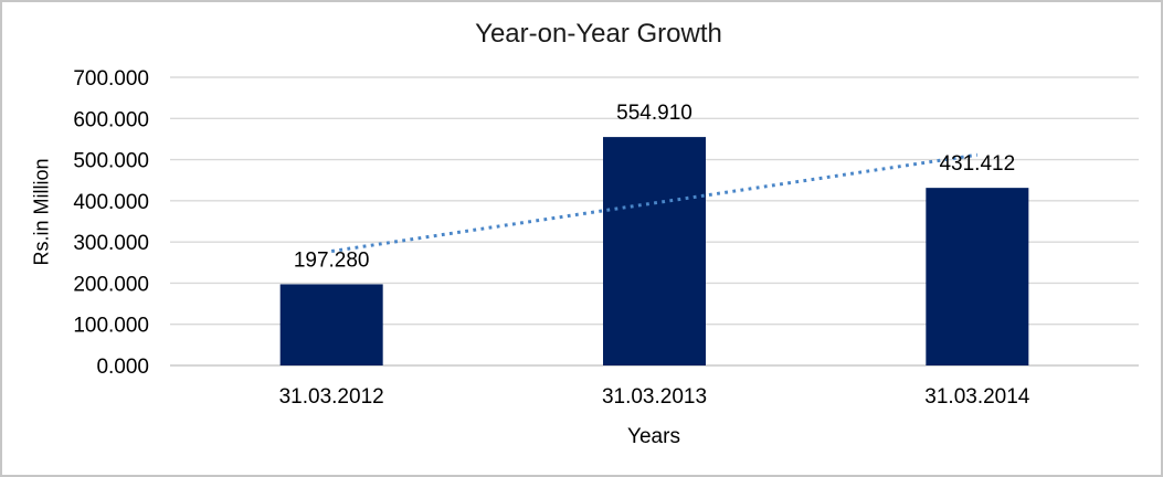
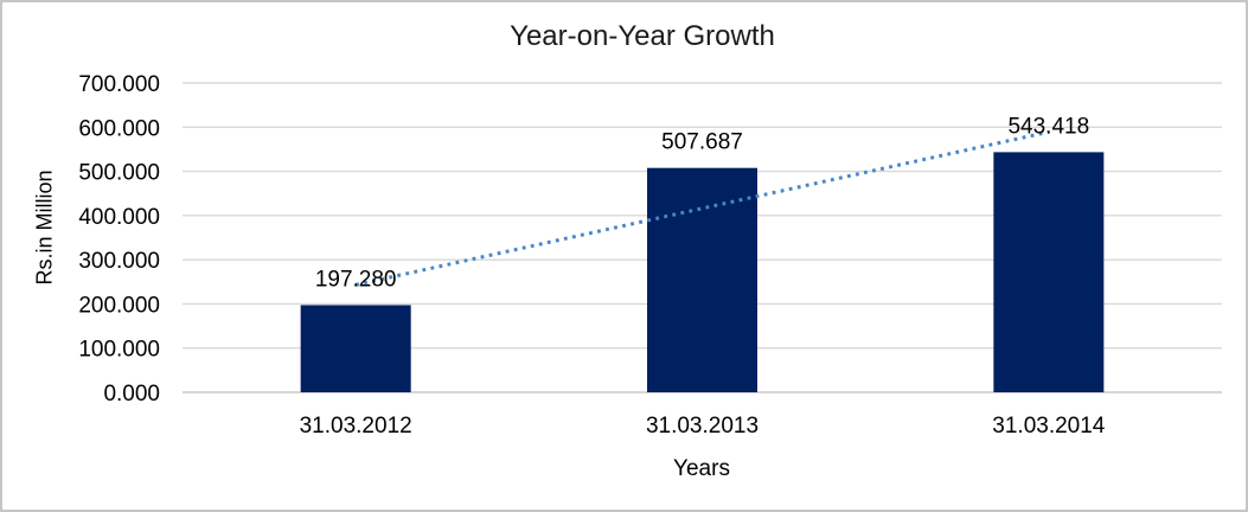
31.03.2013: 554.910 -> 507.687
31.03.2014: 431.412 -> 543.418
